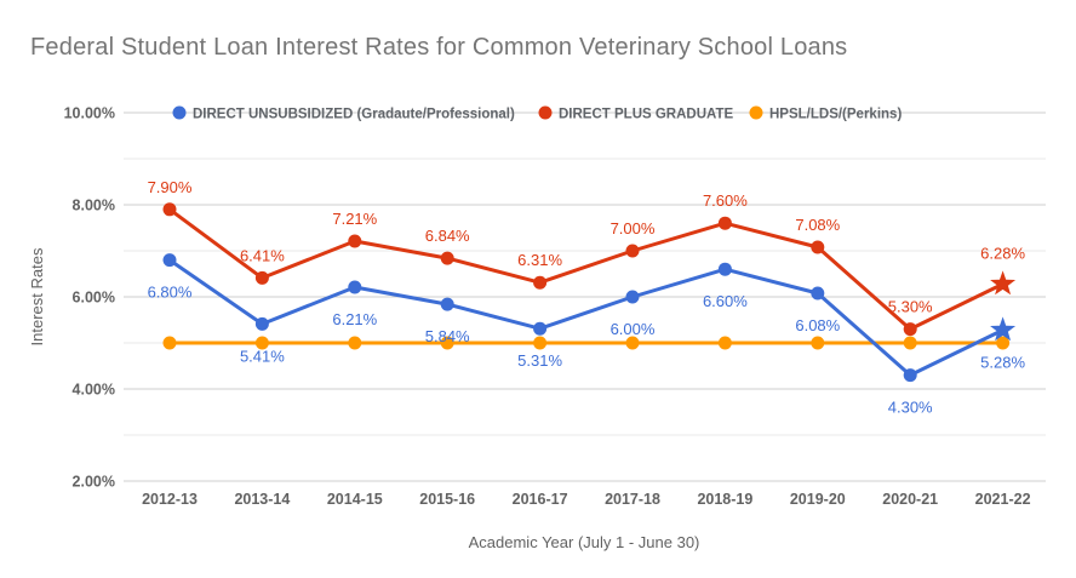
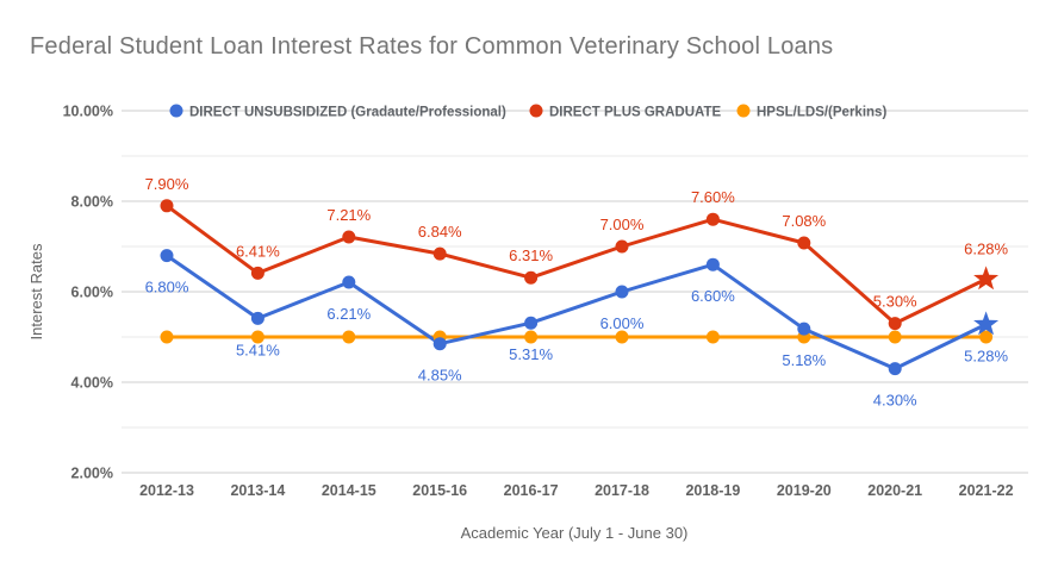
DIRECT UNSUBSIDIZED (Gradaute/Professional)/2015-16: 5.84% -> 4.85%
DIRECT UNSUBSIDIZED (Gradaute/Professional)/2019-20: 6.08% -> 5.18%
